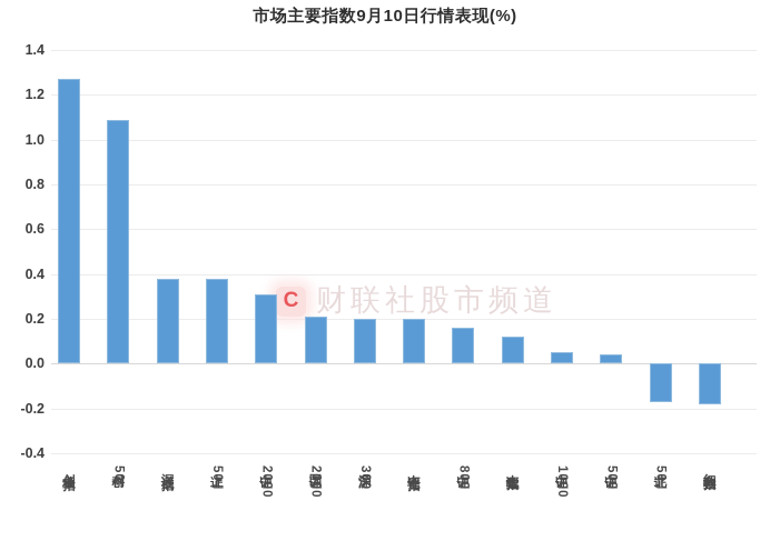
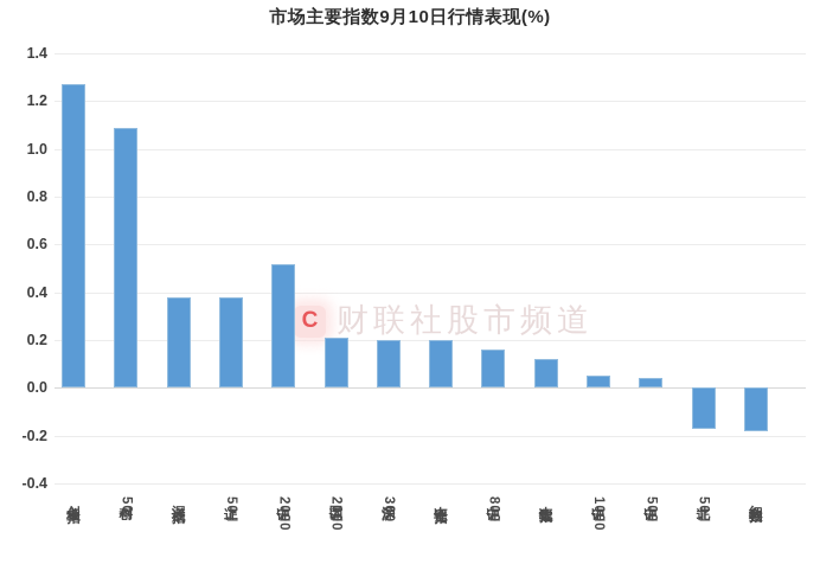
中证2000: 0.31 -> 0.52
